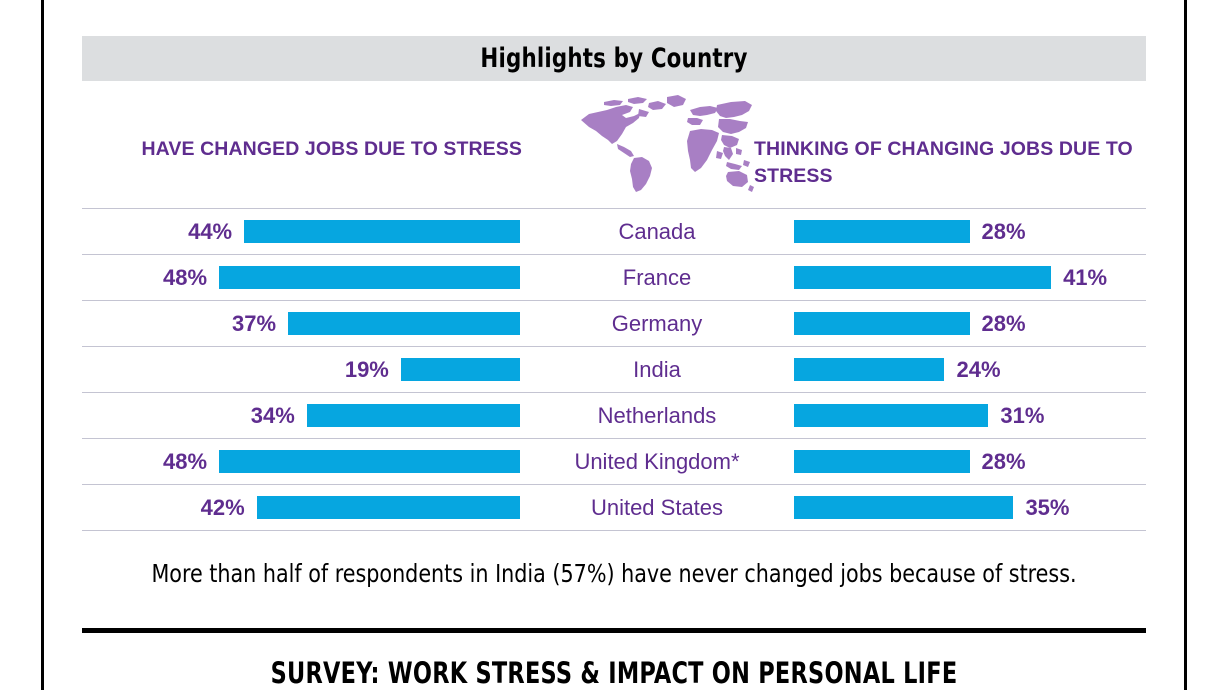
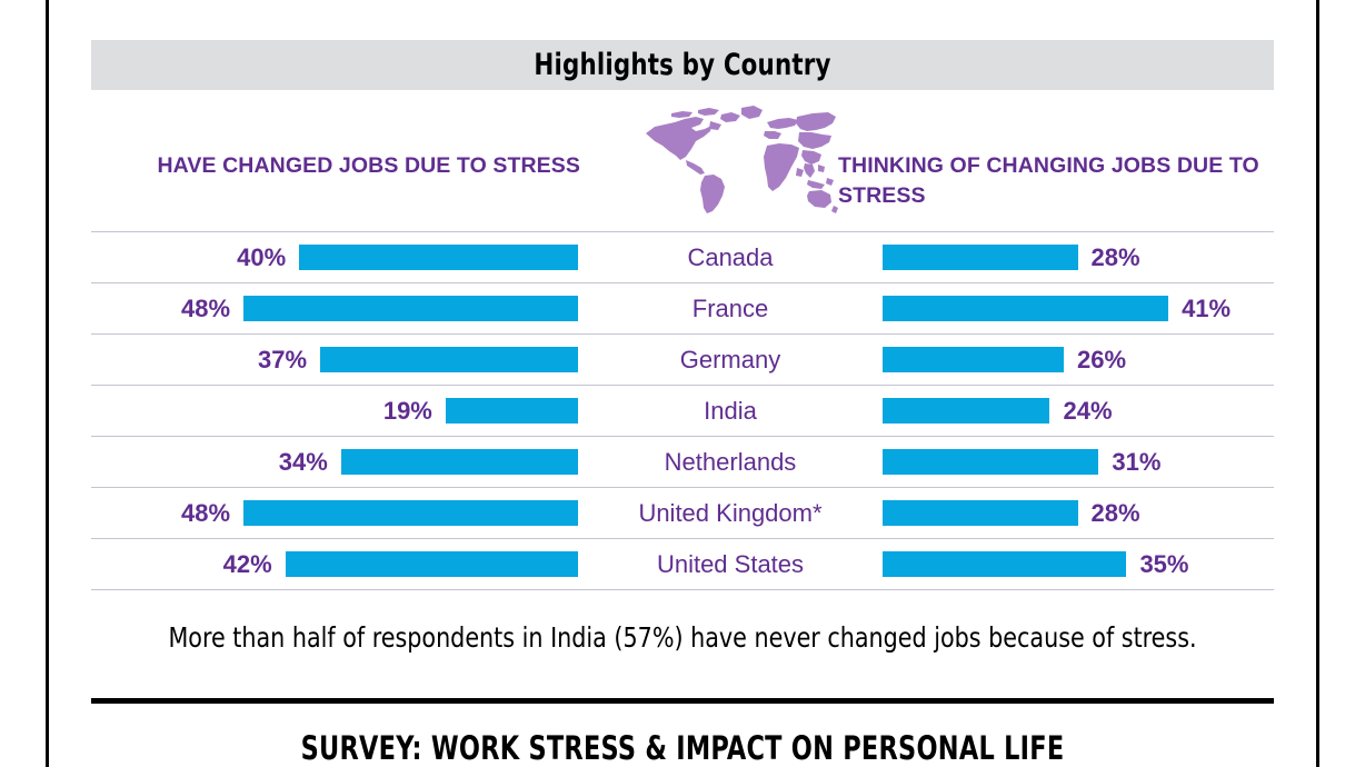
HAVE CHANGED JOBS DUE TO STRESS/Canada: 44% -> 40%
THINKING OF CHANGING JOBS DUE TO STRESS/Germany: 28% -> 26%
